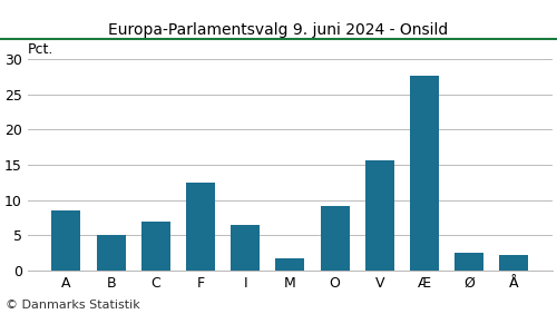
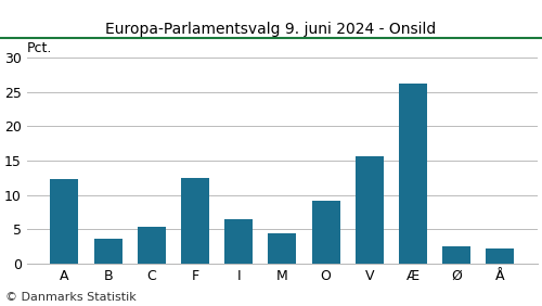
A: 8.6 -> 12.3
B: 5.0 -> 3.7
C: 7.0 -> 5.4
M: 1.8 -> 4.5
Æ: 27.6 -> 26.2
